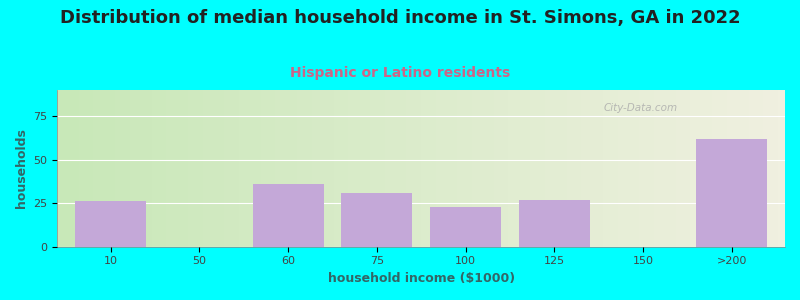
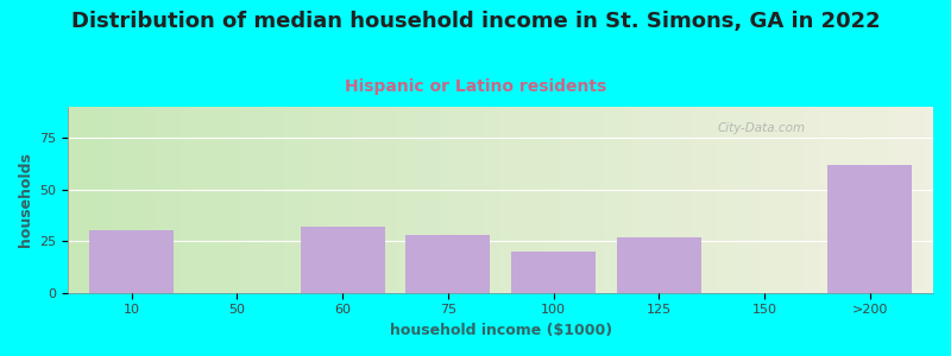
10: 26 -> 30
60: 36 -> 32
75: 31 -> 28
100: 23 -> 20
